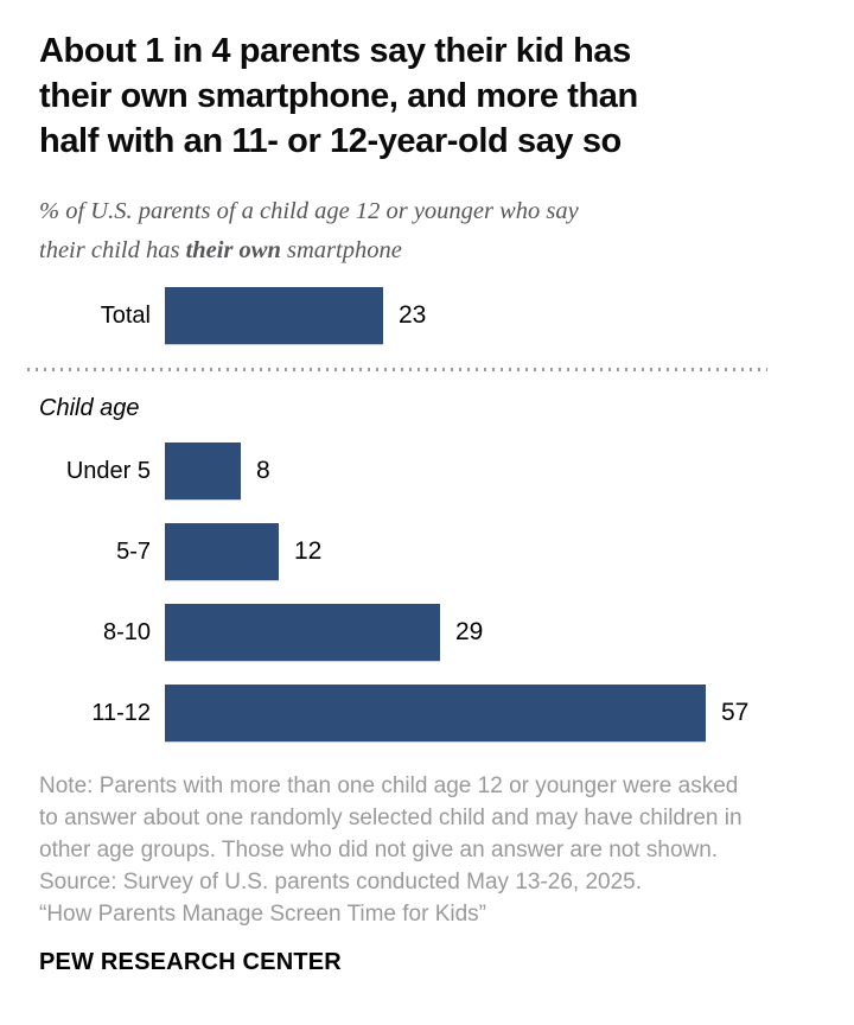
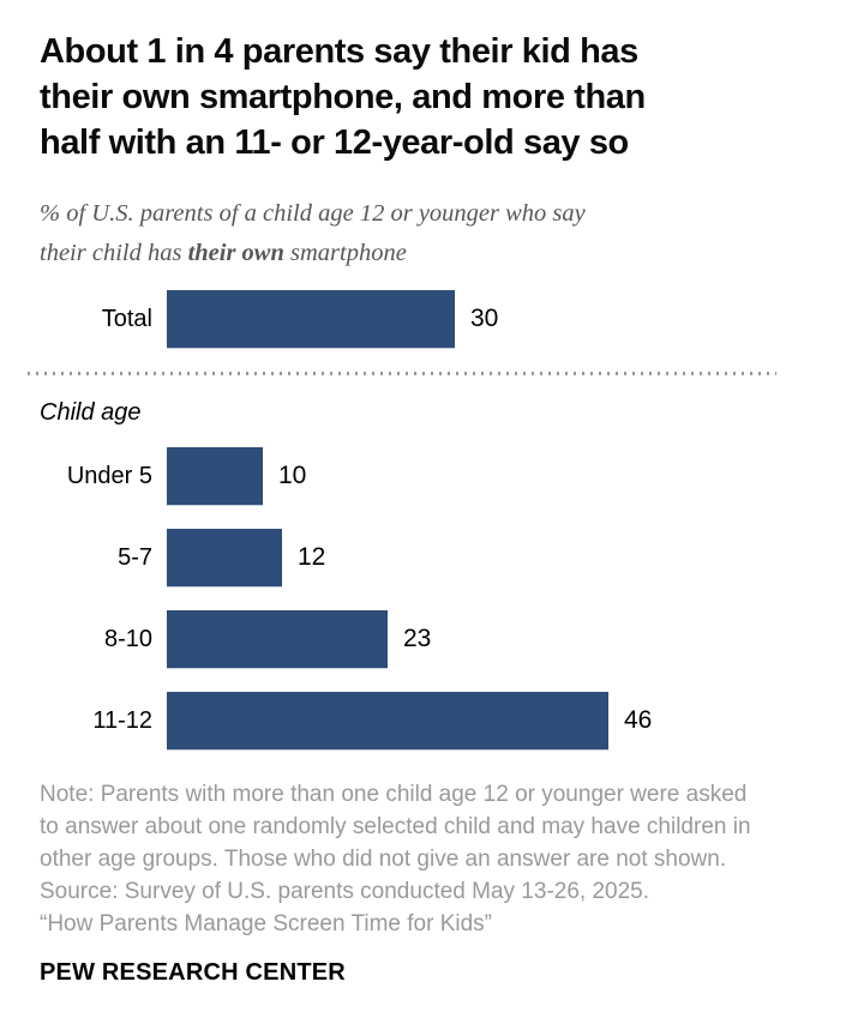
Total: 23 -> 30
Under 5: 8 -> 10
8-10: 29 -> 23
11-12: 57 -> 46
